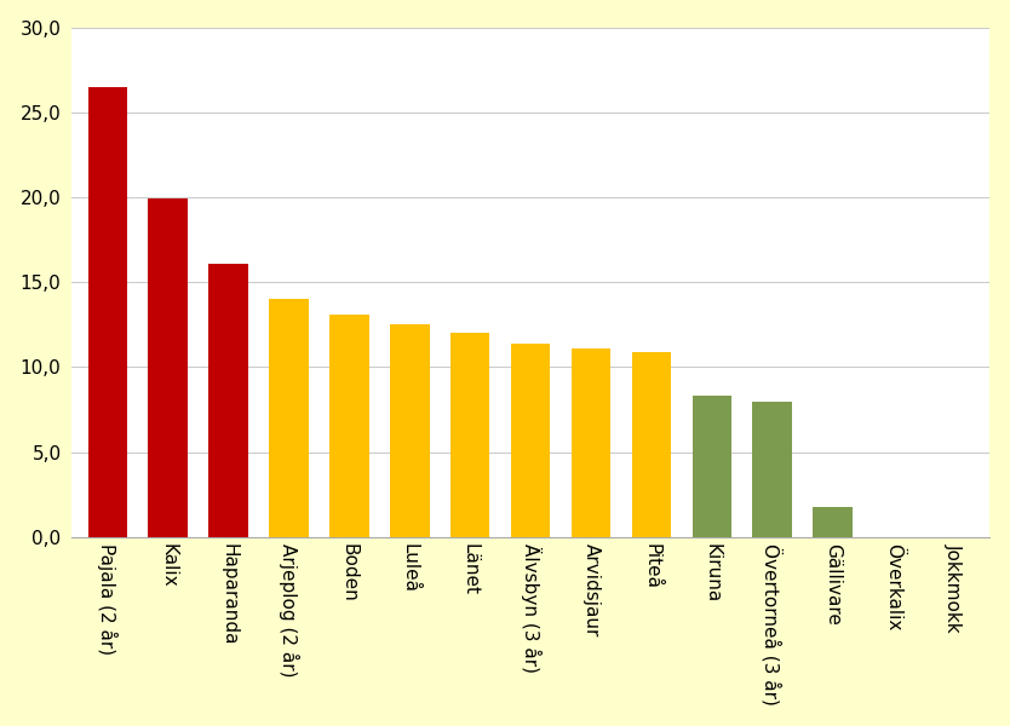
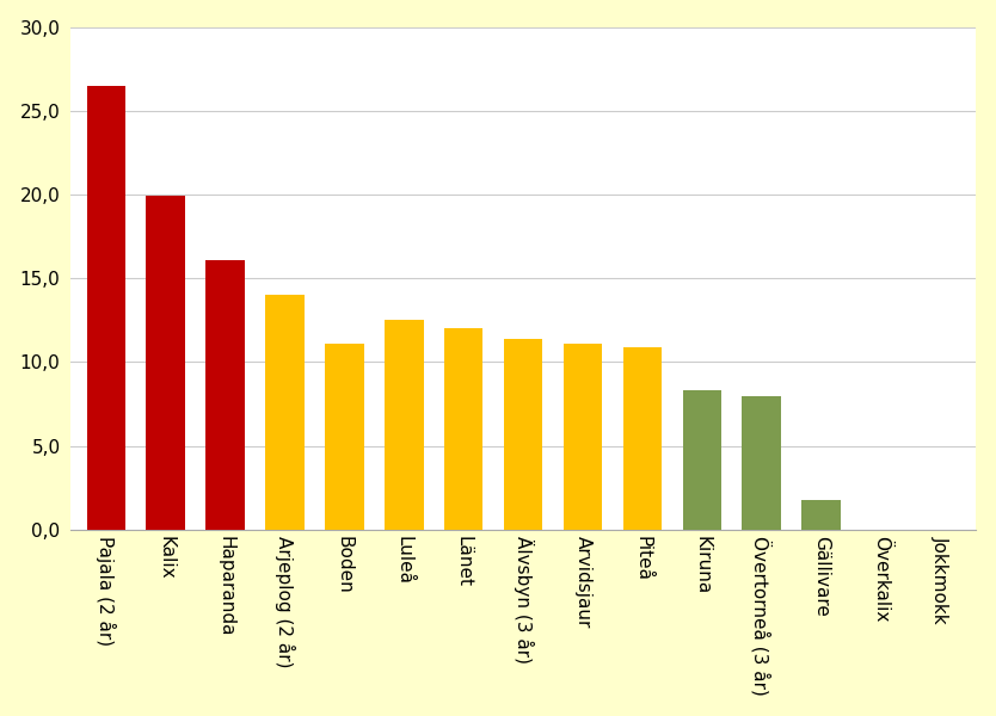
Boden: 13,1 -> 11,1
